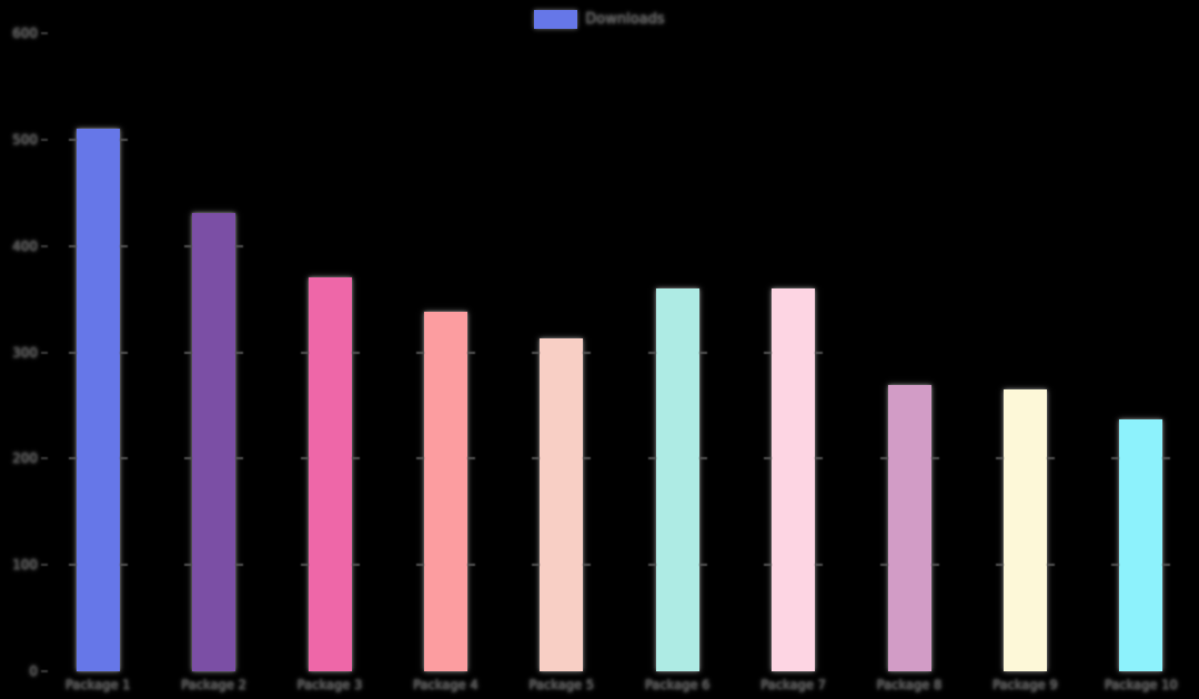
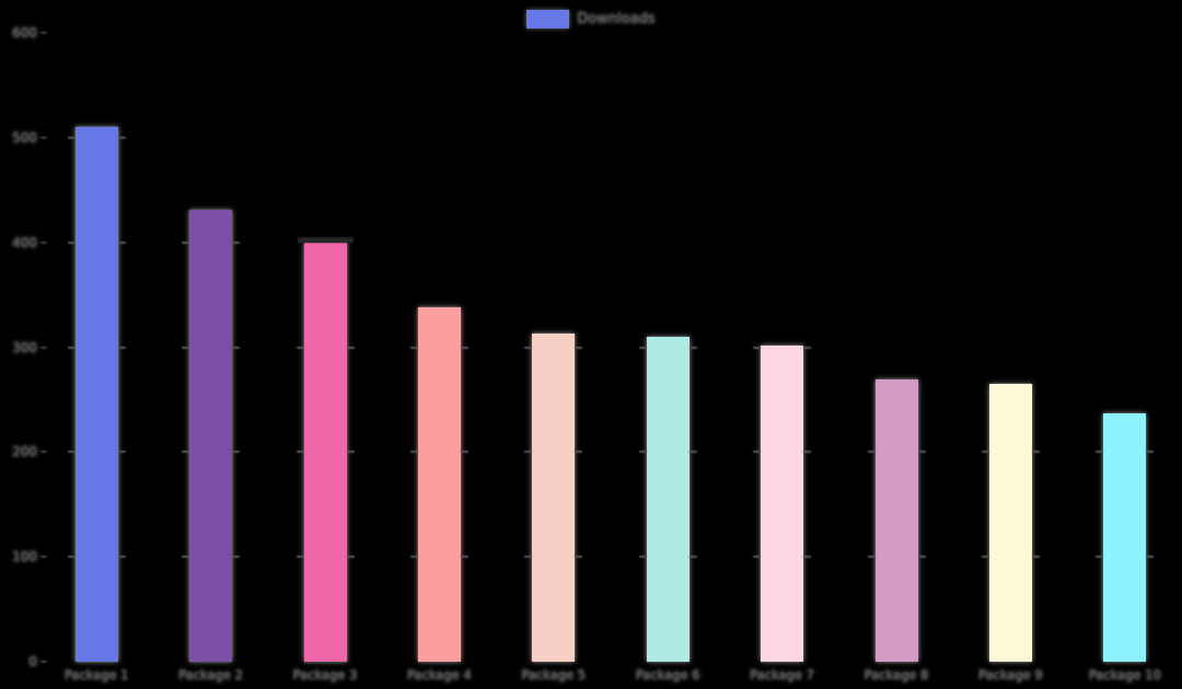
Package 3: 370 -> 400
Package 6: 360 -> 310
Package 7: 360 -> 300
